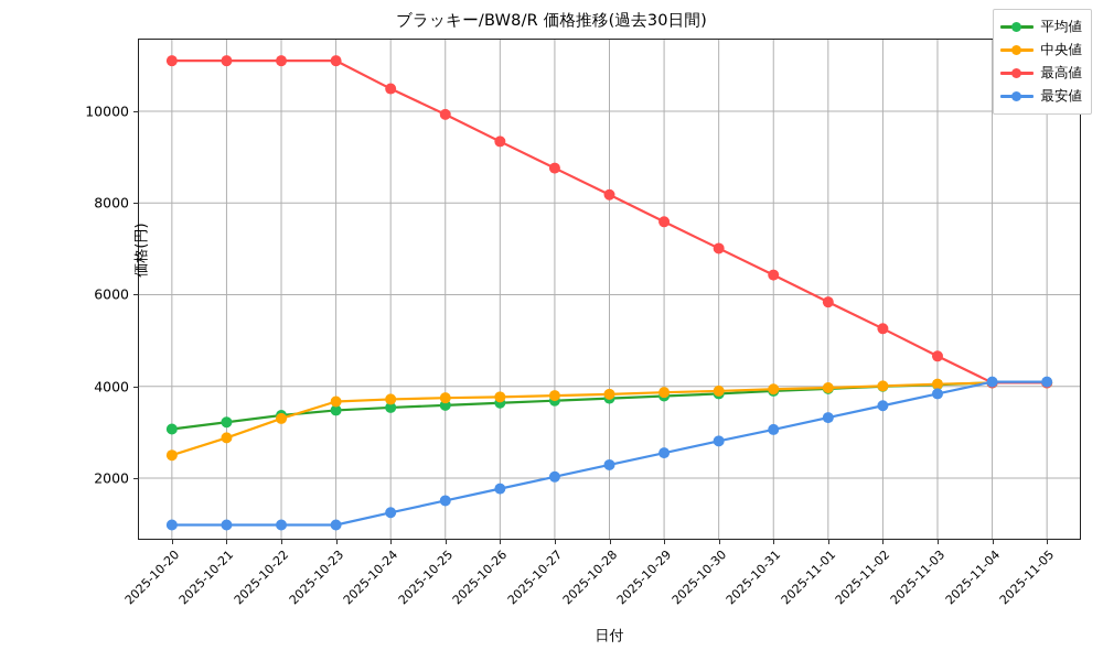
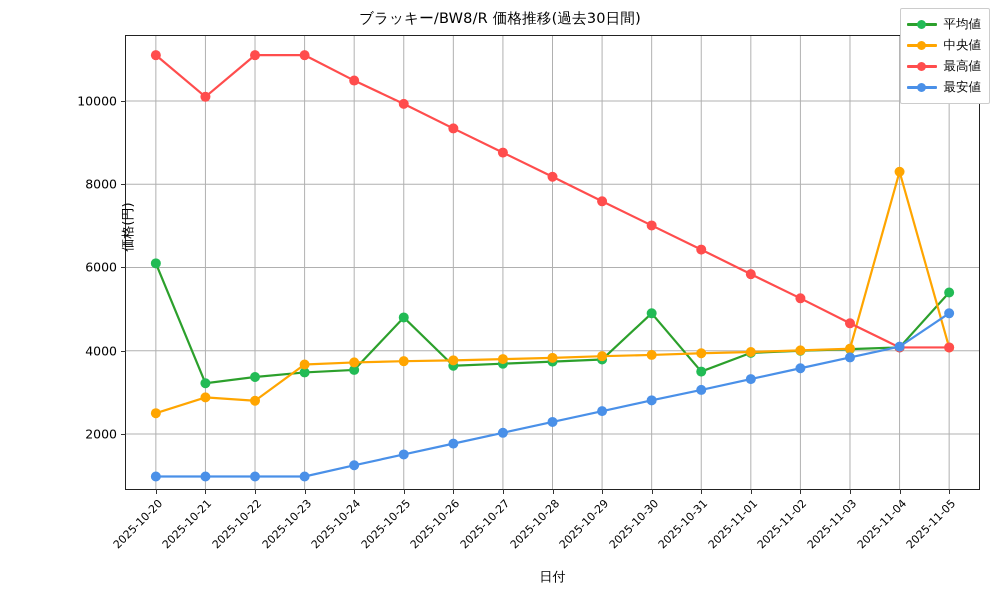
平均値/2025-10-20: 3100 -> 6100
最高値/2025-10-21: 11100 -> 10100
中央値/2025-10-22: 3300 -> 2800
平均値/2025-10-25: 3600 -> 4800
平均値/2025-10-30: 3800 -> 4900
平均値/2025-10-31: 3900 -> 3500
中央値/2025-11-04: 4100 -> 8300
平均値/2025-11-05: 4100 -> 5400
最安値/2025-11-05: 4100 -> 4900
